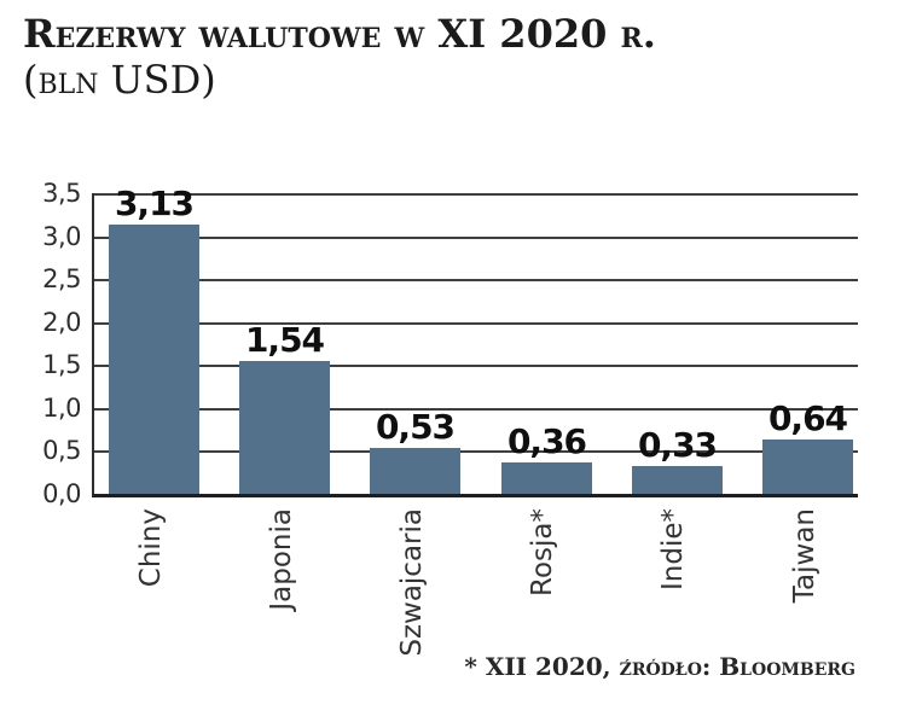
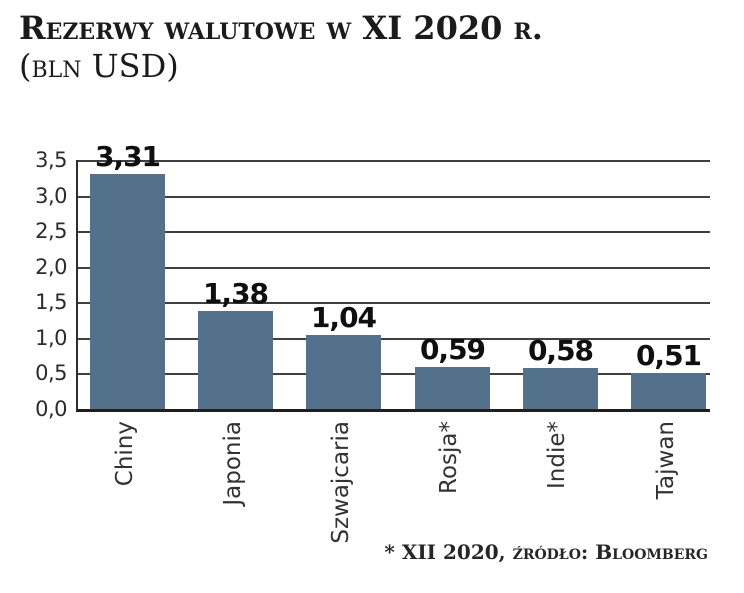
Chiny: 3,13 -> 3,31
Japonia: 1,54 -> 1,38
Szwajcaria: 0,53 -> 1,04
Rosja*: 0,36 -> 0,59
Indie*: 0,33 -> 0,58
Tajwan: 0,64 -> 0,51
